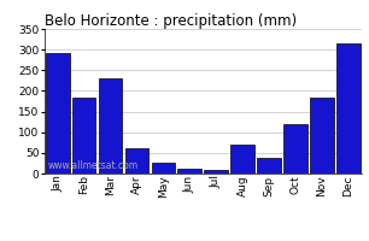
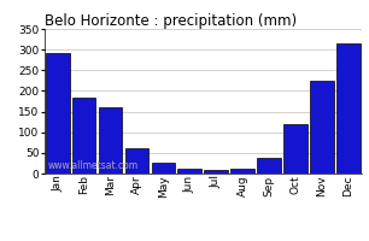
Mar: 230 -> 160
Aug: 70 -> 13
Nov: 185 -> 225
